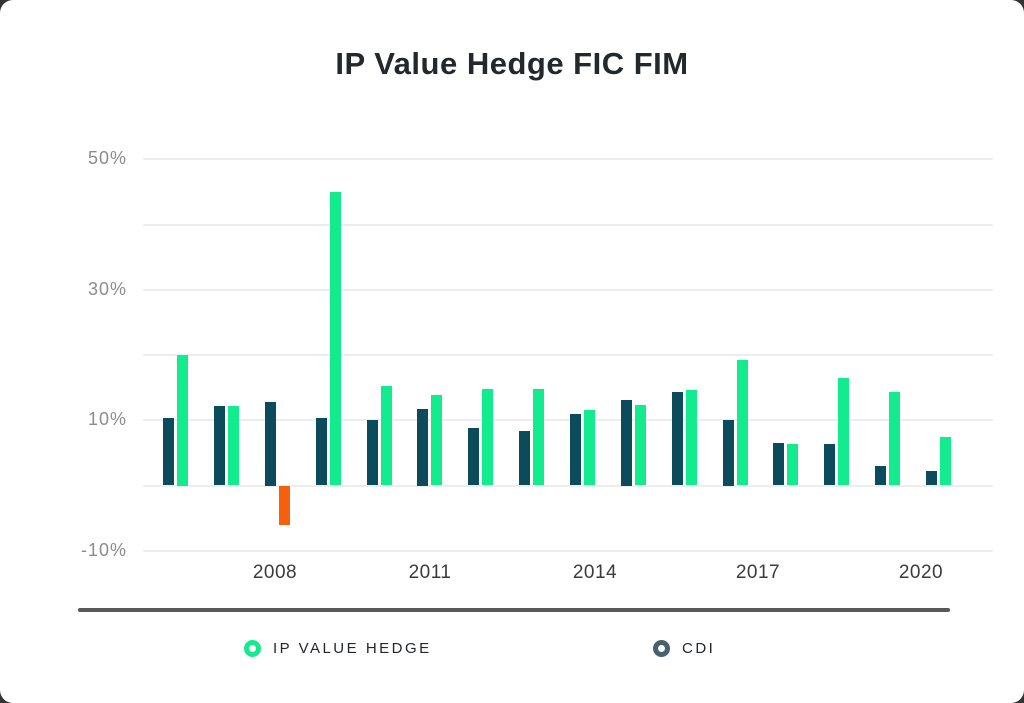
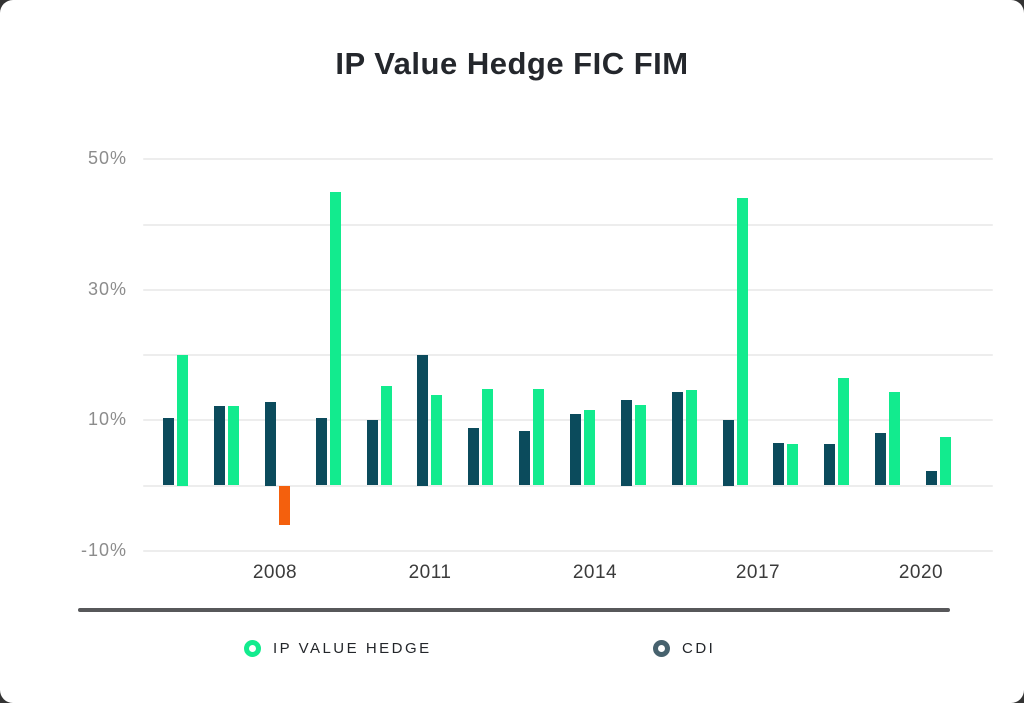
CDI/2011: 12% -> 20%
IP VALUE HEDGE/2017: 19% -> 44%
CDI/2020: 3% -> 8%
